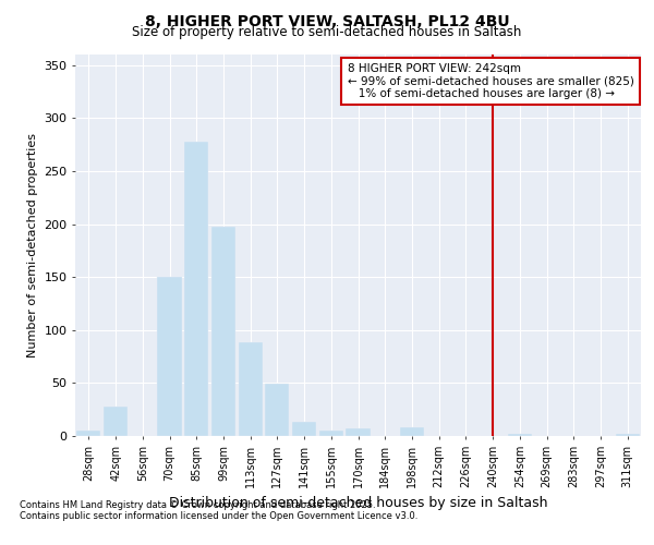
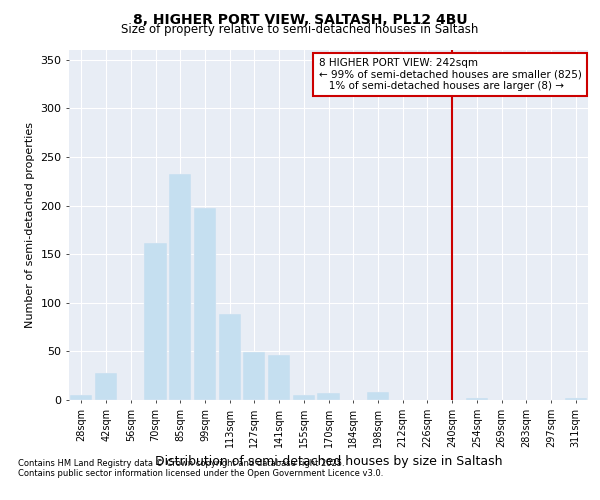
70sqm: 150 -> 162
85sqm: 278 -> 232
141sqm: 13 -> 46
